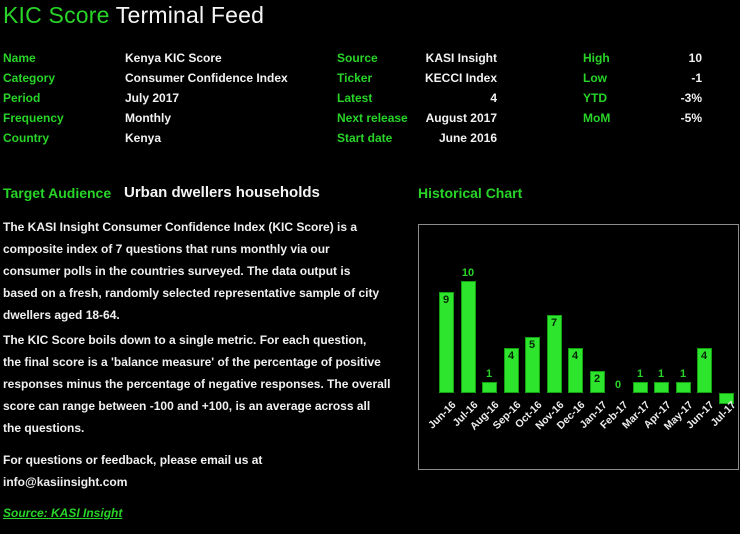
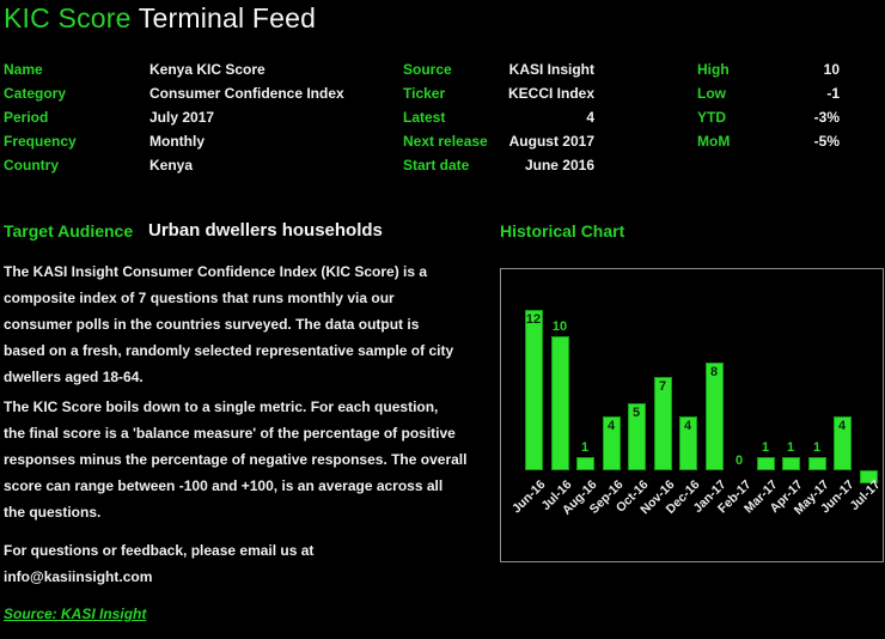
Jun-16: 9 -> 12
Jan-17: 2 -> 8
